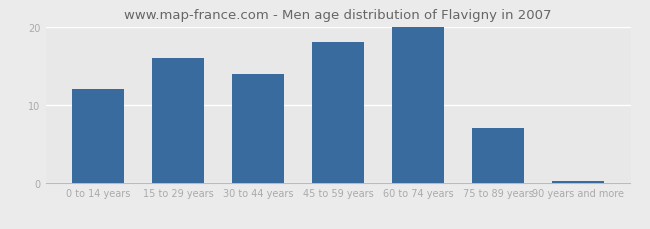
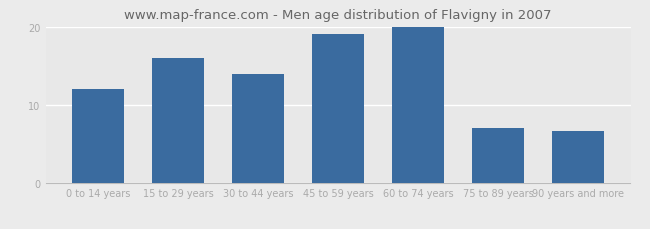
45 to 59 years: 18.0 -> 19.0
90 years and more: 0.3 -> 6.6
